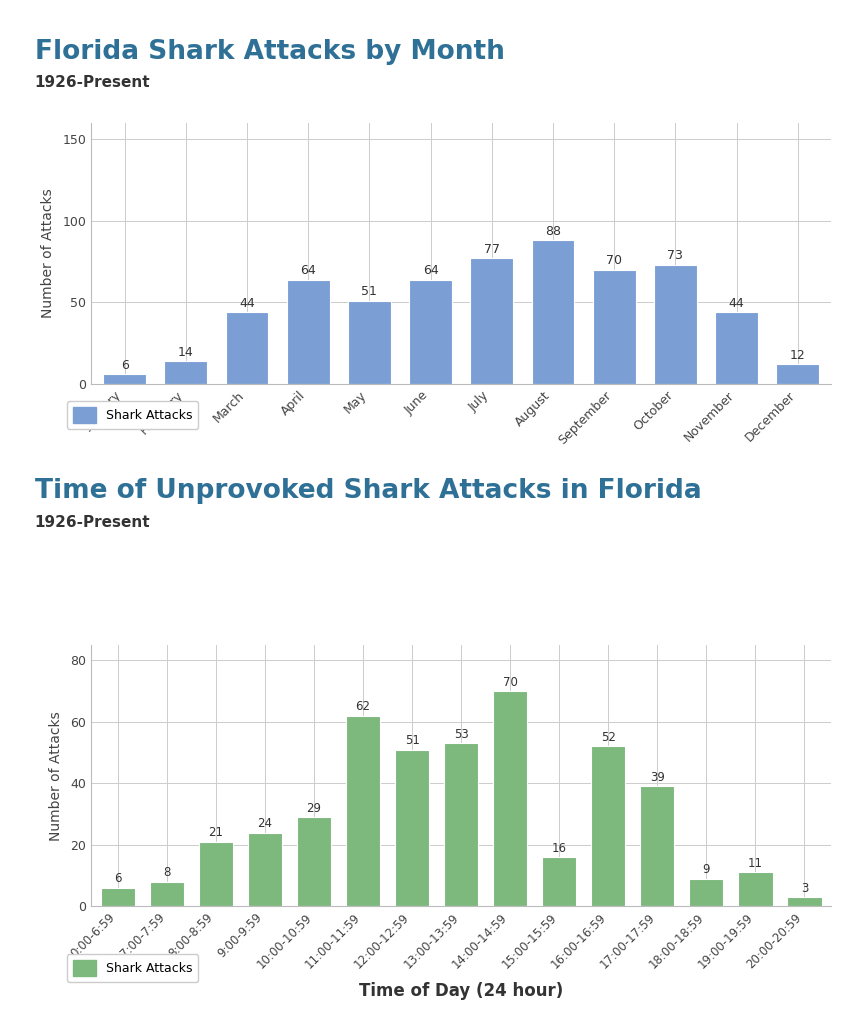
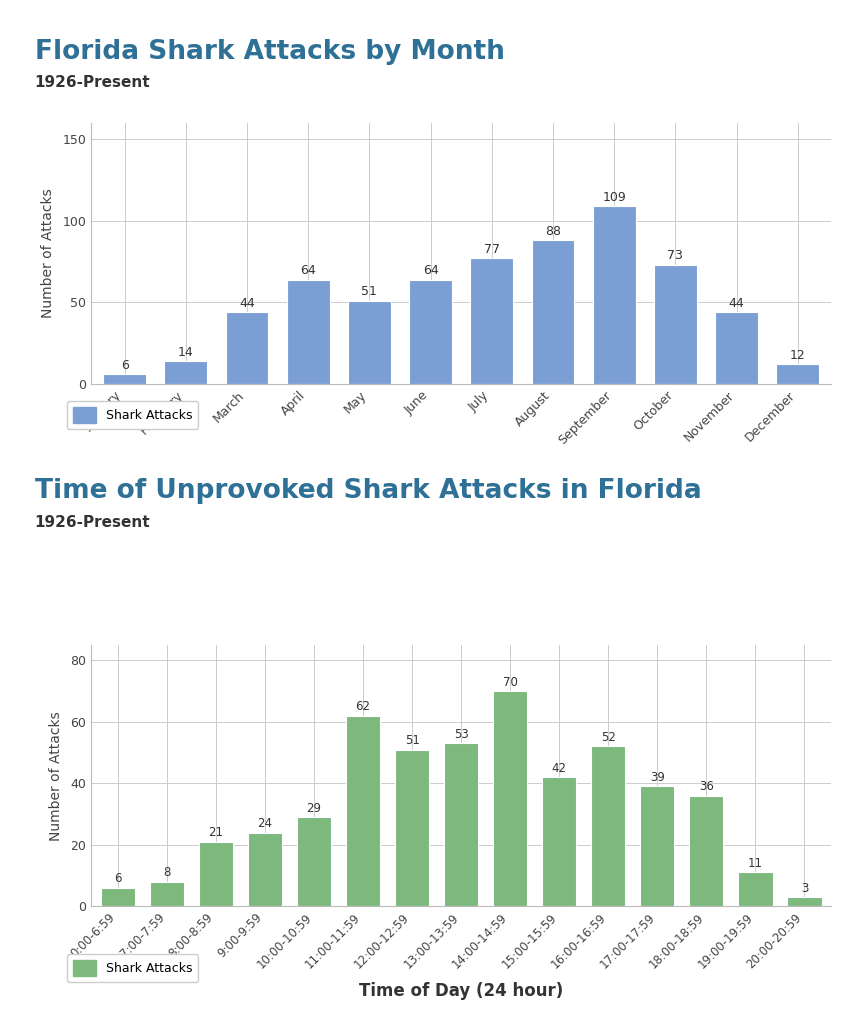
September: 70 -> 109
15:00-15:59: 16 -> 42
18:00-18:59: 9 -> 36
